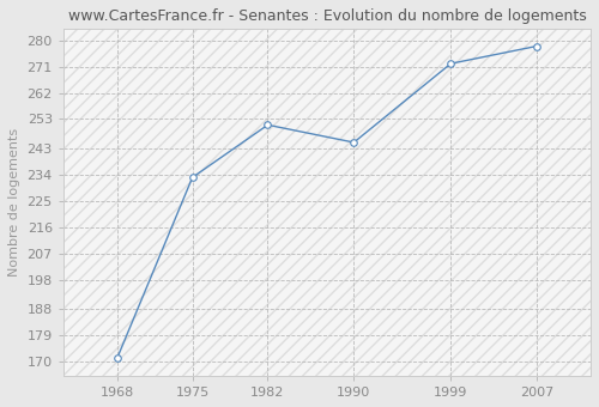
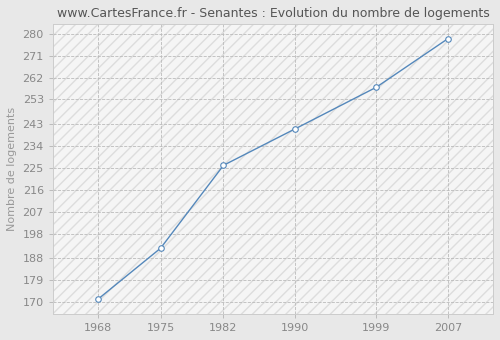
1975: 233 -> 192
1982: 251 -> 226
1990: 245 -> 241
1999: 272 -> 258
